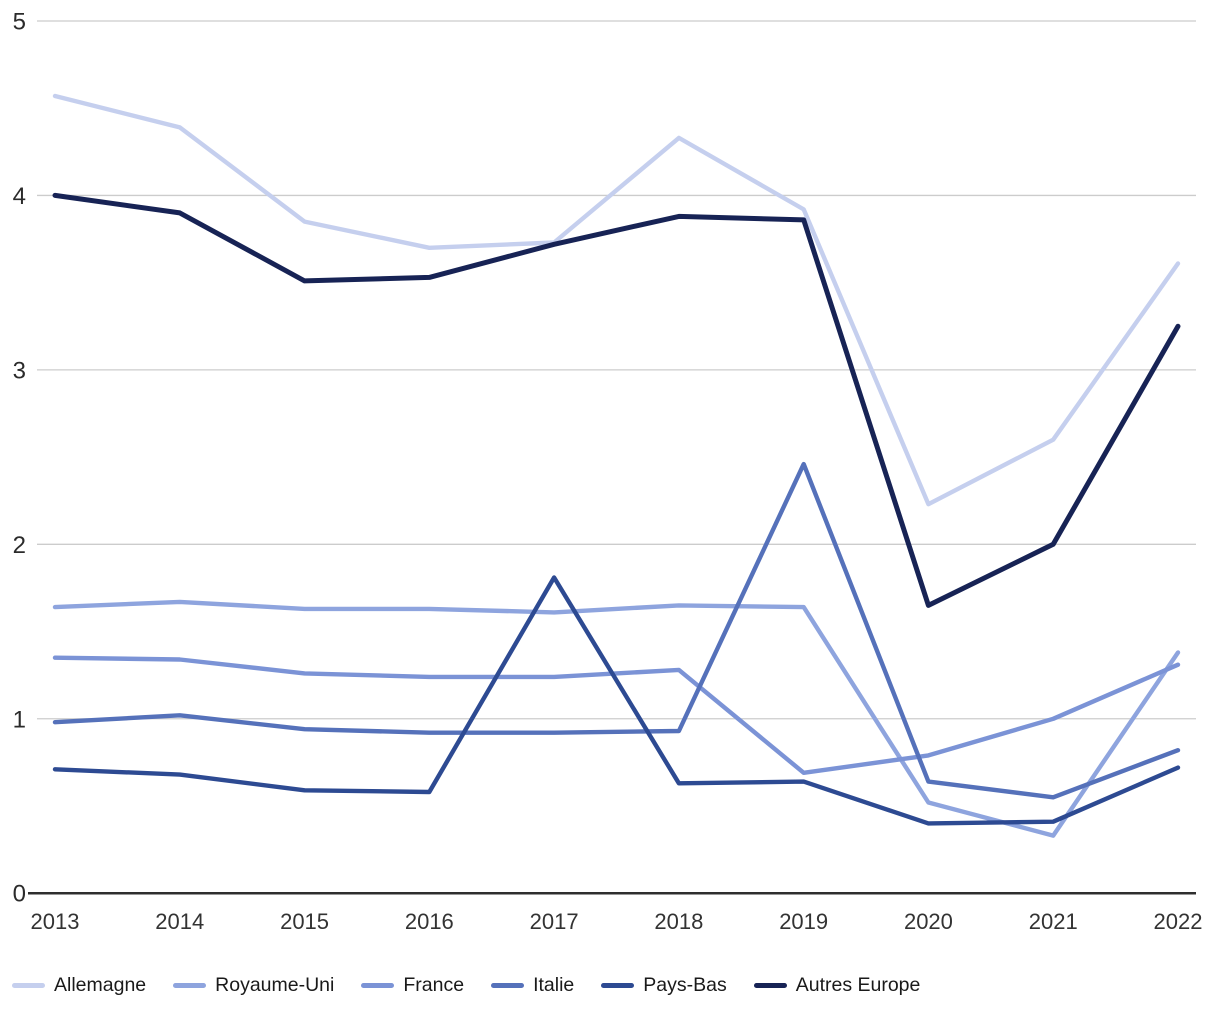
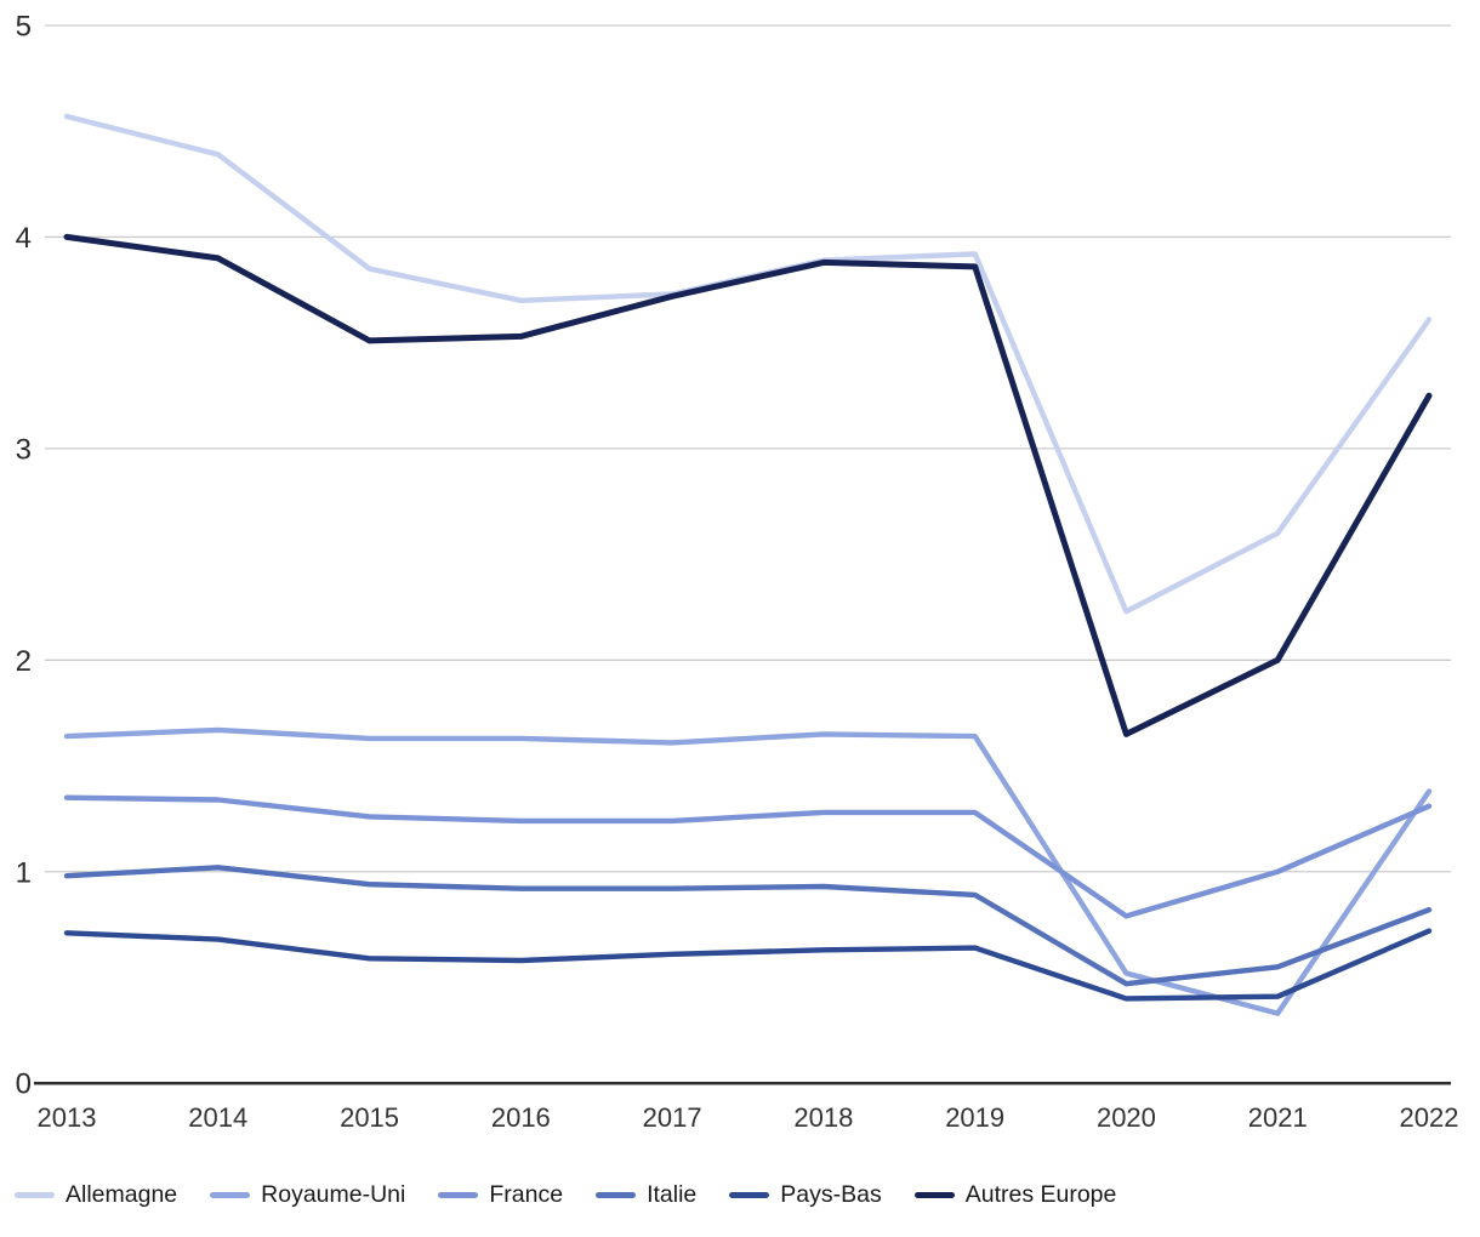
Pays-Bas/2017: 1.81 -> 0.61
Allemagne/2018: 4.33 -> 3.89
France/2019: 0.69 -> 1.28
Italie/2019: 2.46 -> 0.89
Italie/2020: 0.64 -> 0.47
